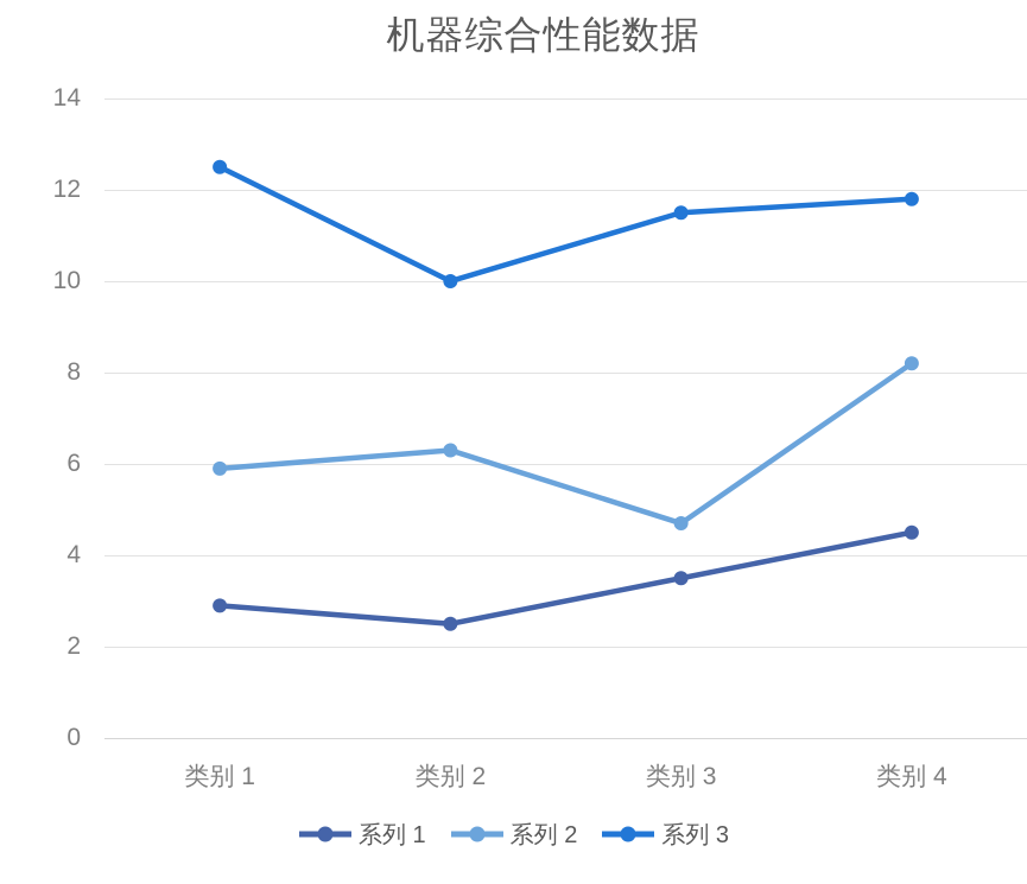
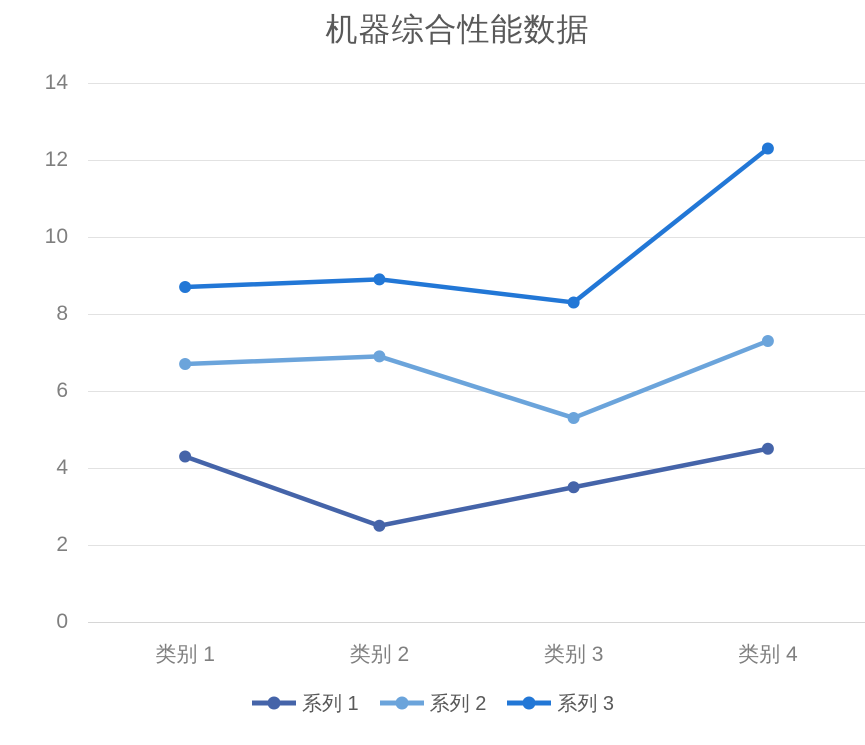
系列 1/类别 1: 2.9 -> 4.3
系列 2/类别 1: 5.9 -> 6.7
系列 3/类别 1: 12.5 -> 8.7
系列 2/类别 2: 6.3 -> 6.9
系列 3/类别 2: 10.0 -> 8.9
系列 2/类别 3: 4.7 -> 5.3
系列 3/类别 3: 11.5 -> 8.3
系列 2/类别 4: 8.2 -> 7.3
系列 3/类别 4: 11.8 -> 12.3
